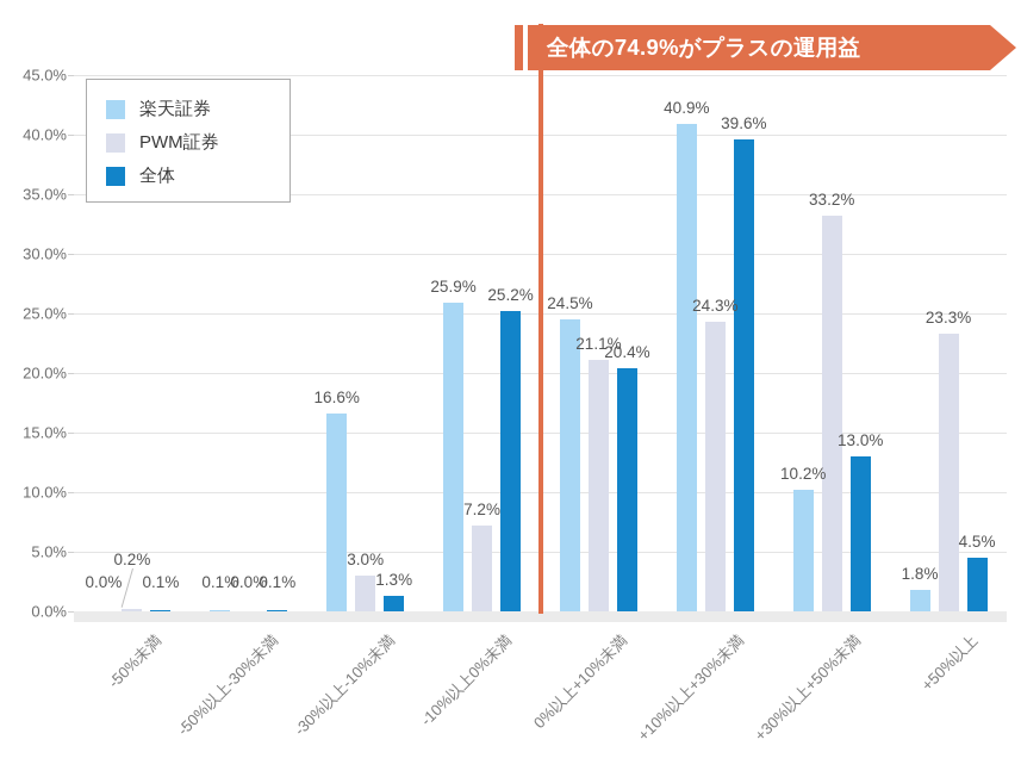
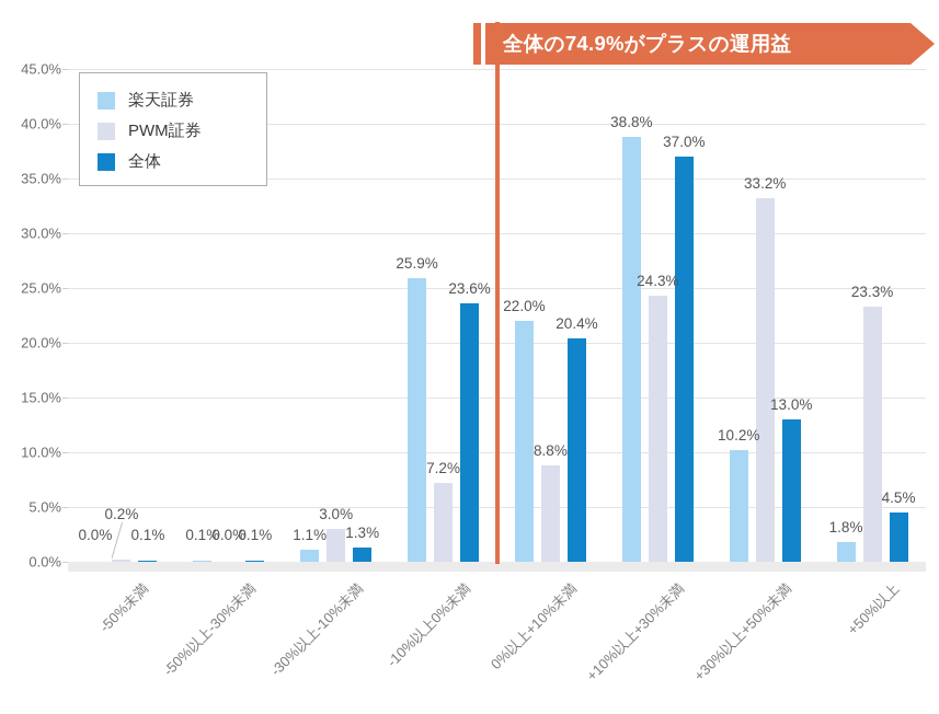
楽天証券/-30%以上-10%未満: 16.6% -> 1.1%
全体/-10%以上0%未満: 25.2% -> 23.6%
楽天証券/0%以上+10%未満: 24.5% -> 22.0%
PWM証券/0%以上+10%未満: 21.1% -> 8.8%
楽天証券/+10%以上+30%未満: 40.9% -> 38.8%
全体/+10%以上+30%未満: 39.6% -> 37.0%
